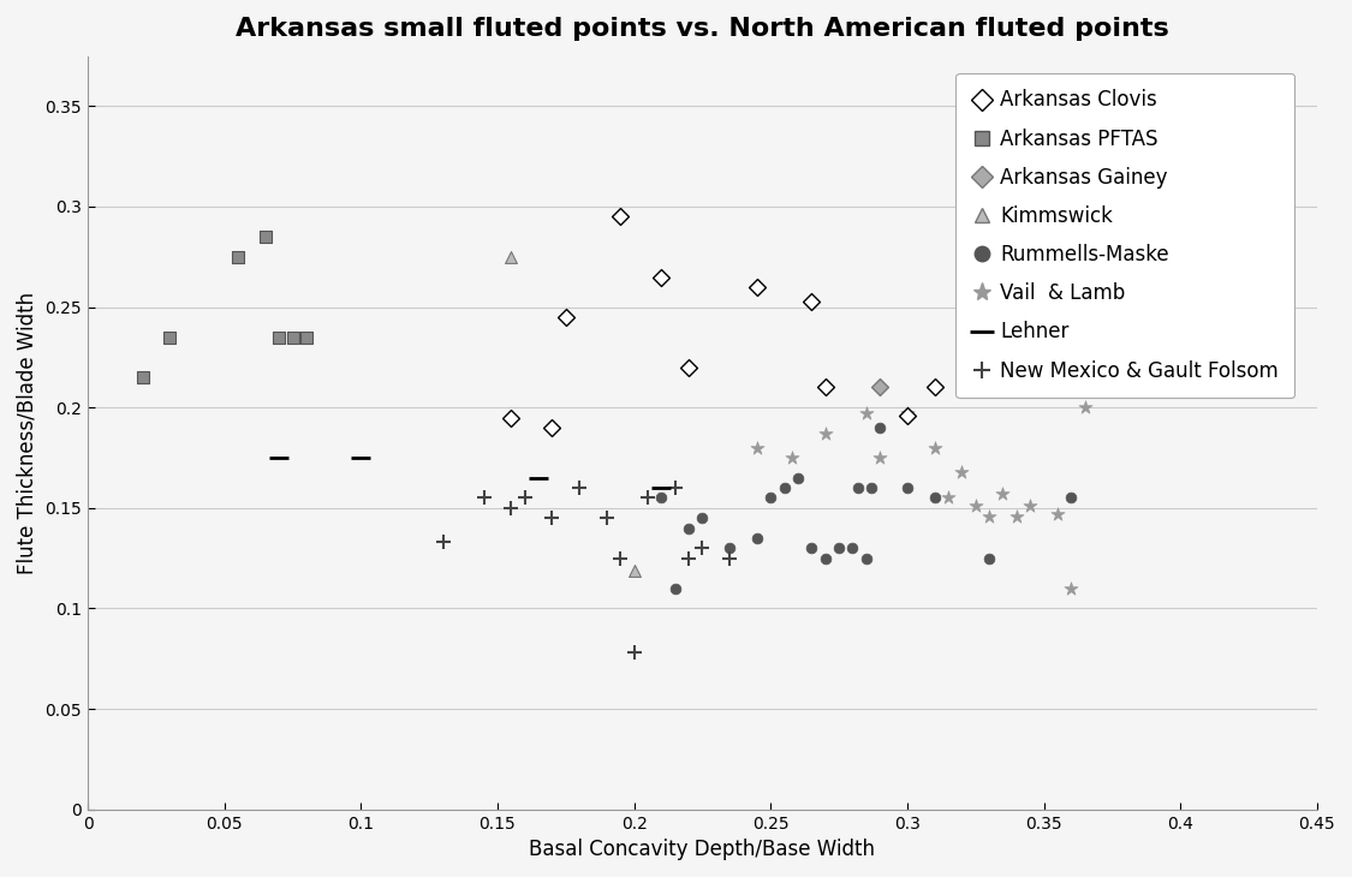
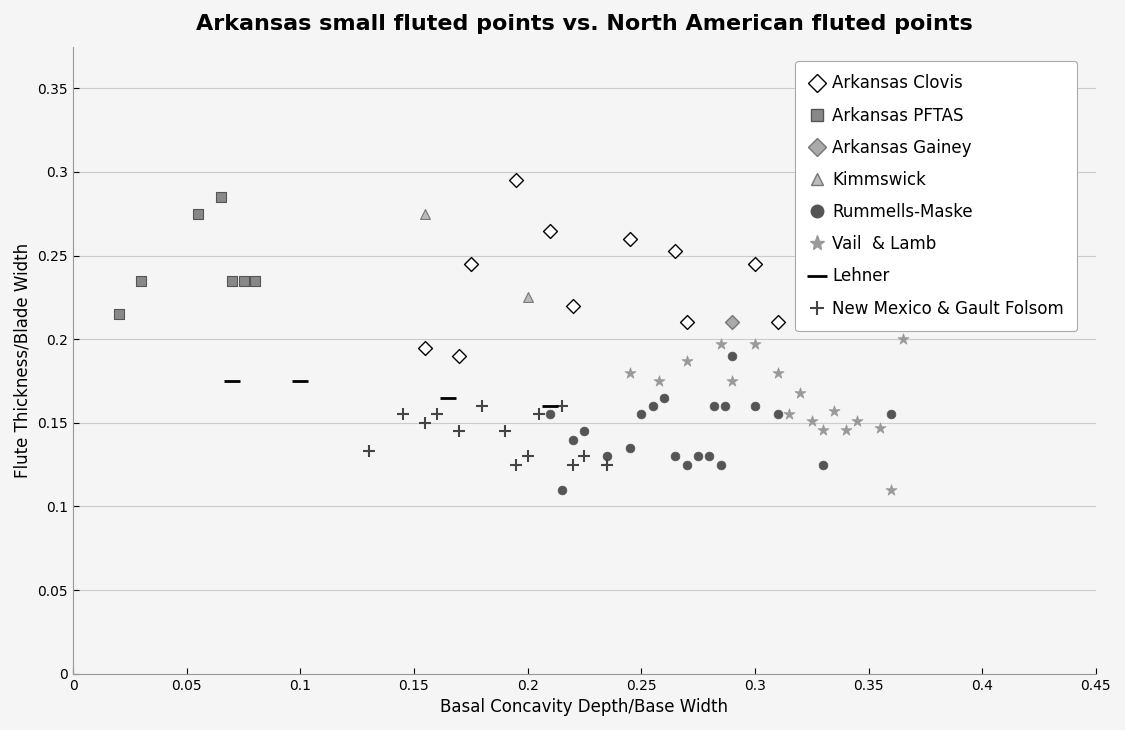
Kimmswick/0.2: 0.119 -> 0.225
New Mexico & Gault Folsom/0.2: 0.078 -> 0.130
Arkansas Clovis/0.3: 0.196 -> 0.245
